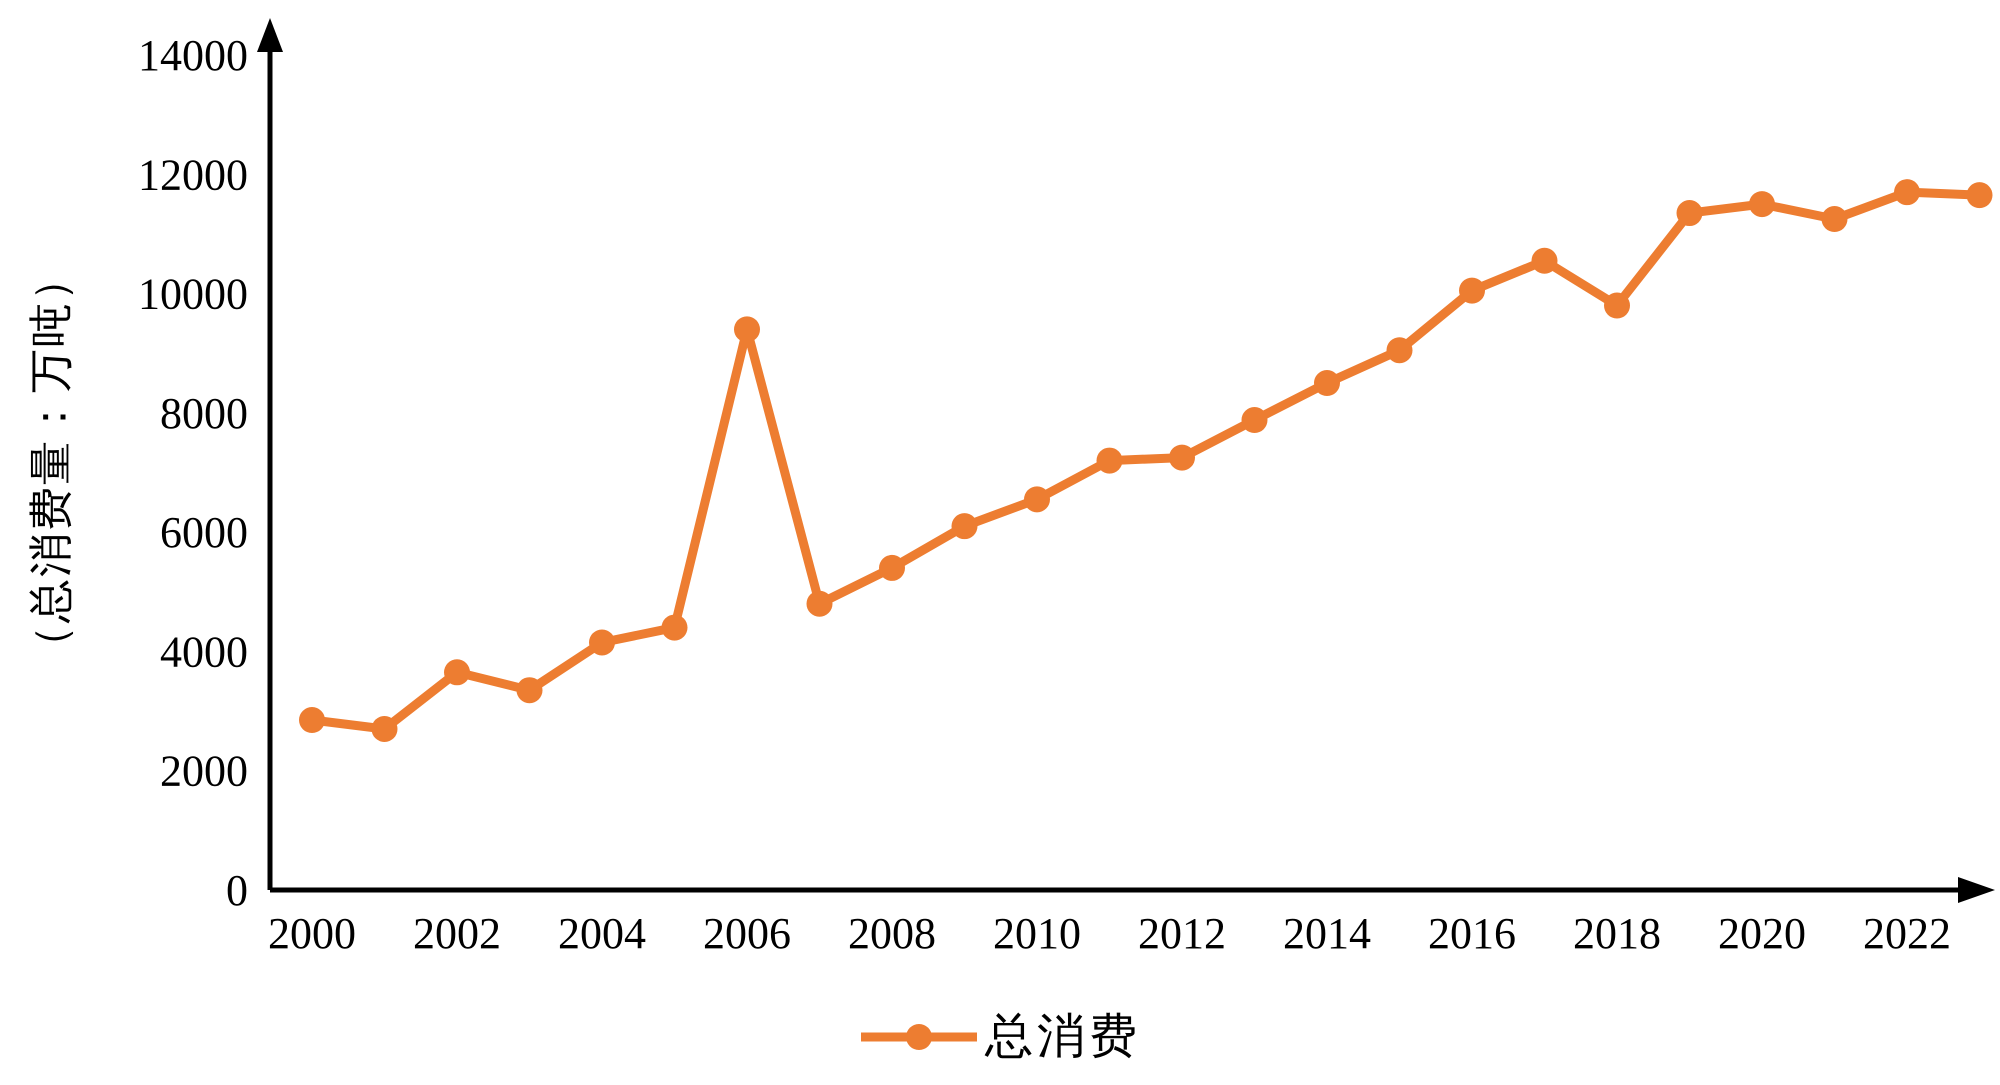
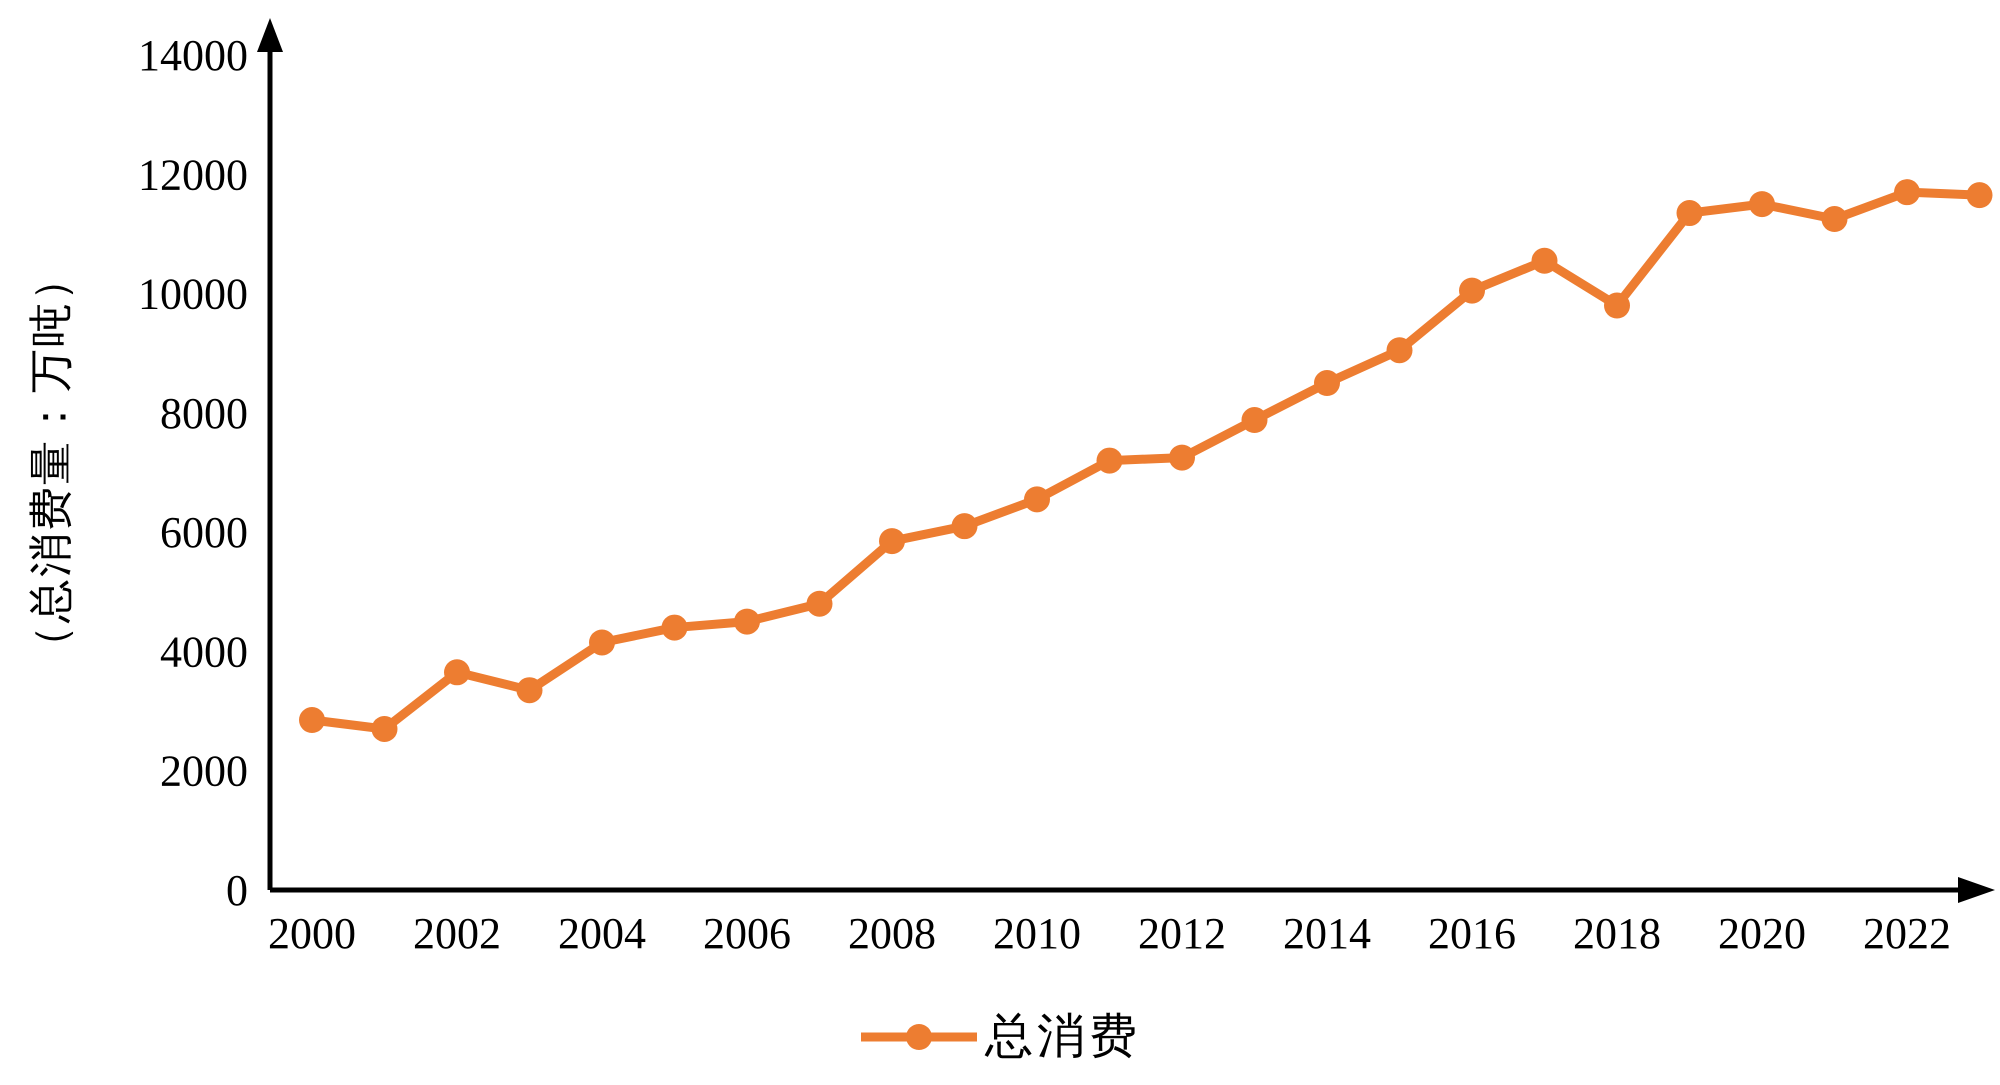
2006: 9400 -> 4500
2008: 5400 -> 5800
